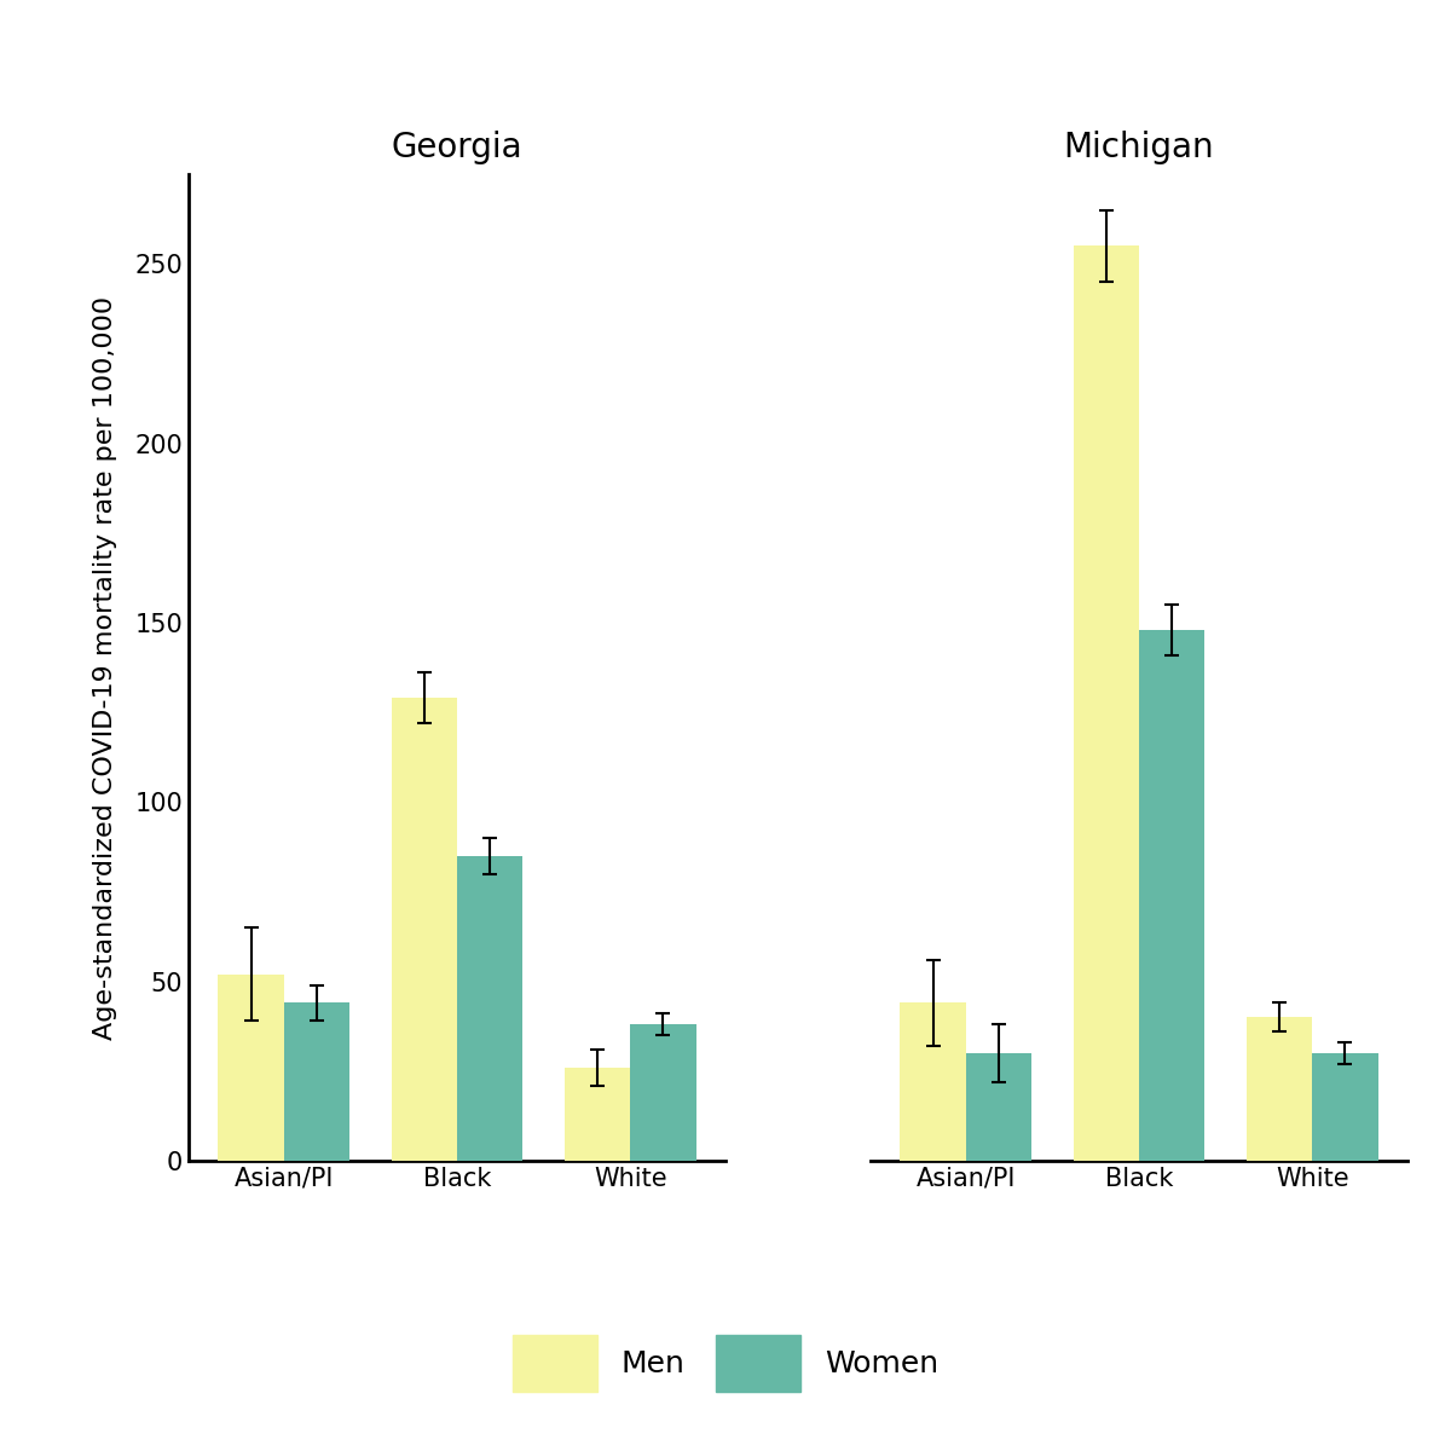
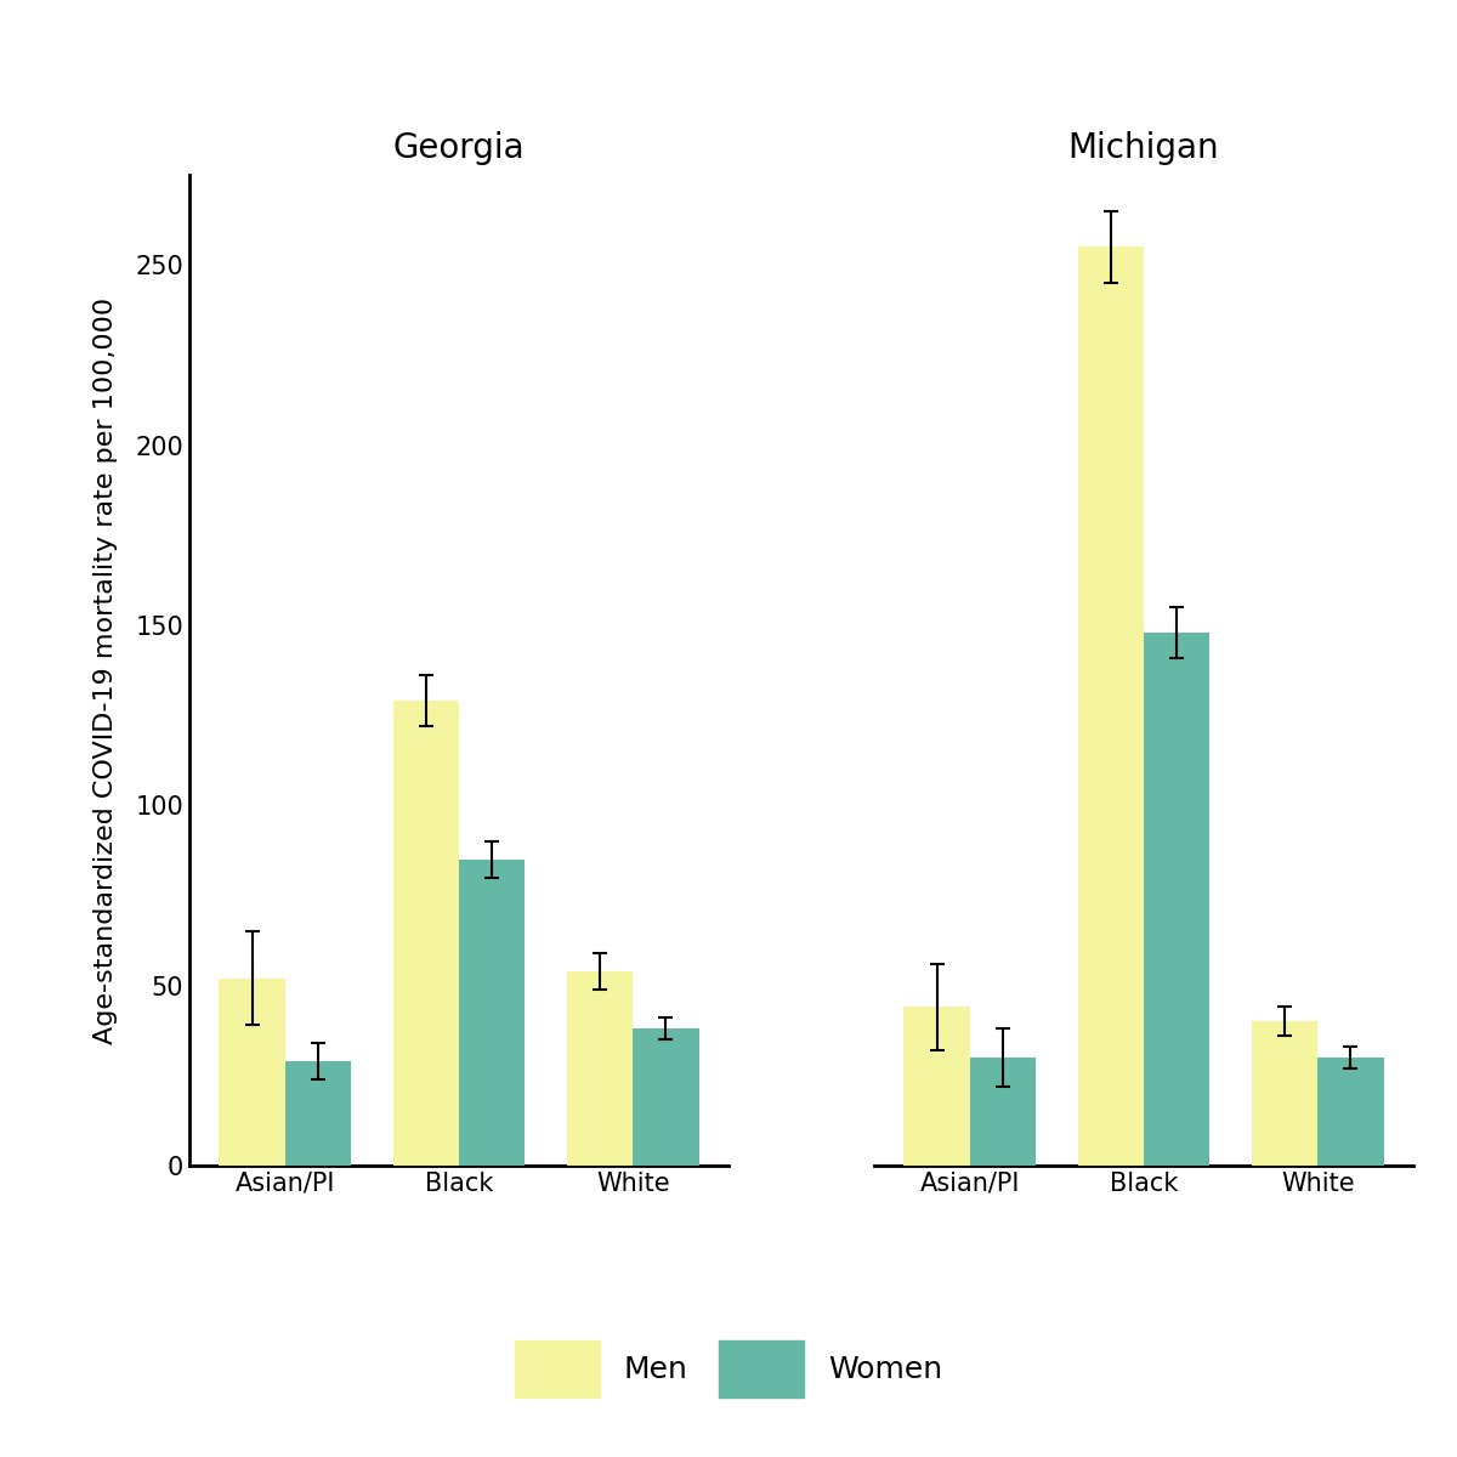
Georgia/Women/Asian/PI: 44 -> 29
Georgia/Men/White: 26 -> 54
